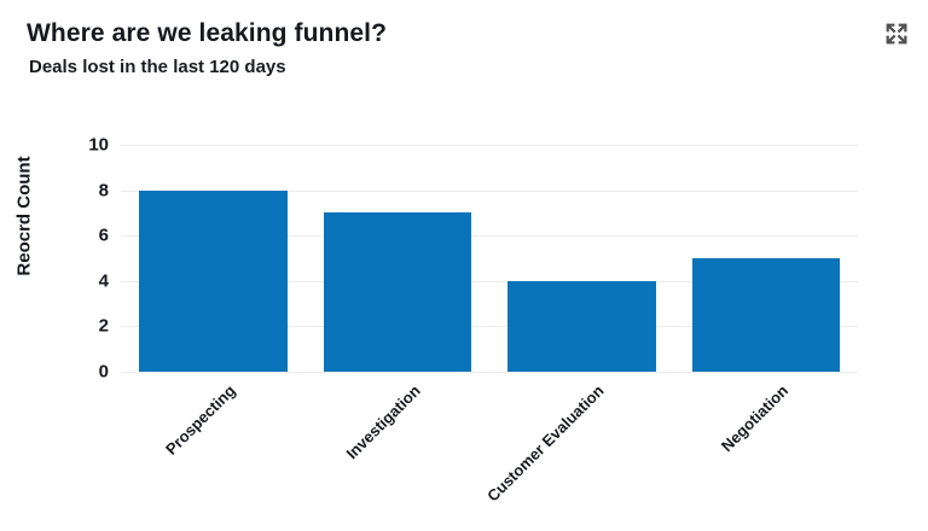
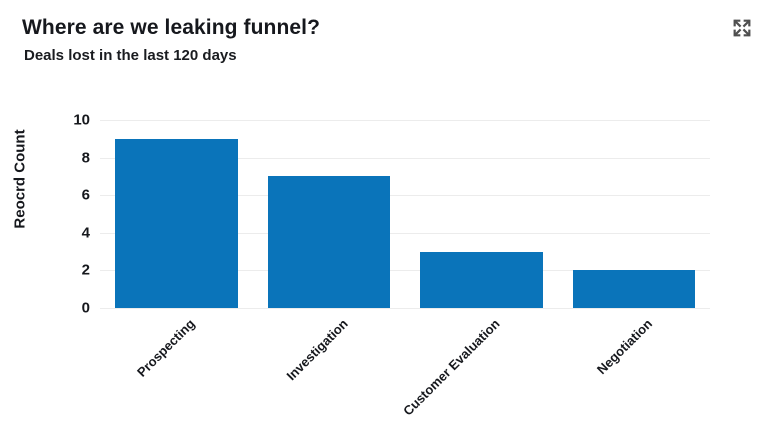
Prospecting: 8 -> 9
Customer Evaluation: 4 -> 3
Negotiation: 5 -> 2
